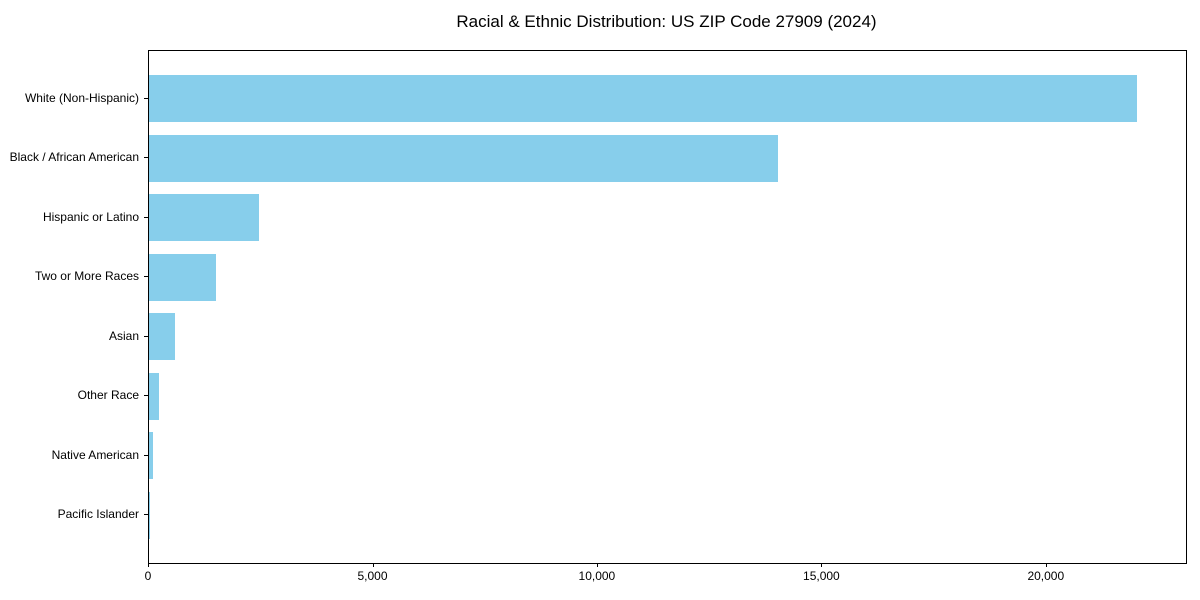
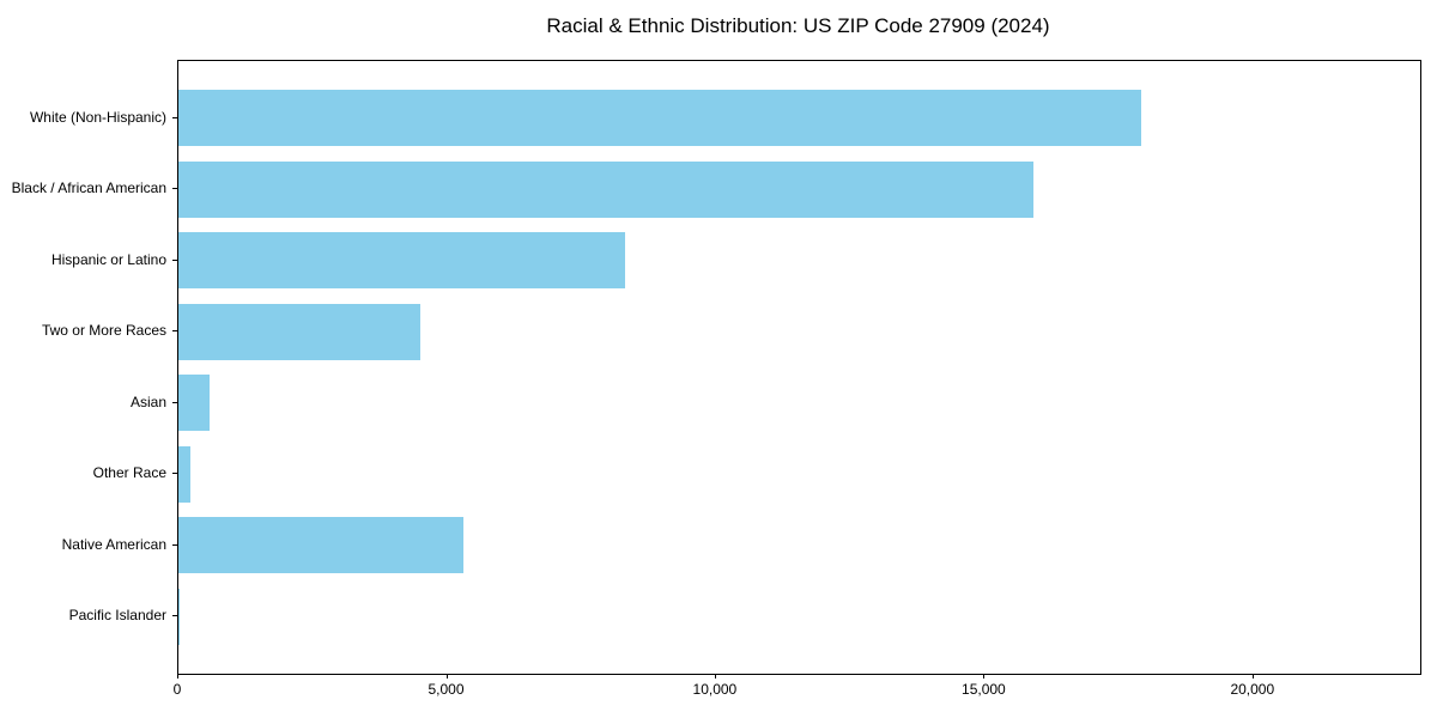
White (Non-Hispanic): 22000 -> 17900
Black / African American: 14000 -> 15900
Hispanic or Latino: 2400 -> 8300
Two or More Races: 1500 -> 4500
Native American: 100 -> 5300
